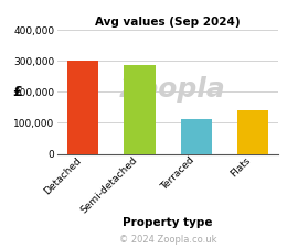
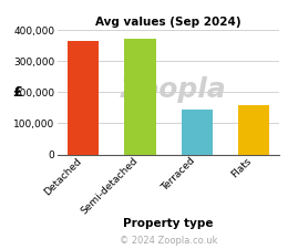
Detached: 300,000 -> 365,000
Semi-detached: 287,000 -> 370,000
Terraced: 112,000 -> 145,000
Flats: 142,000 -> 160,000
